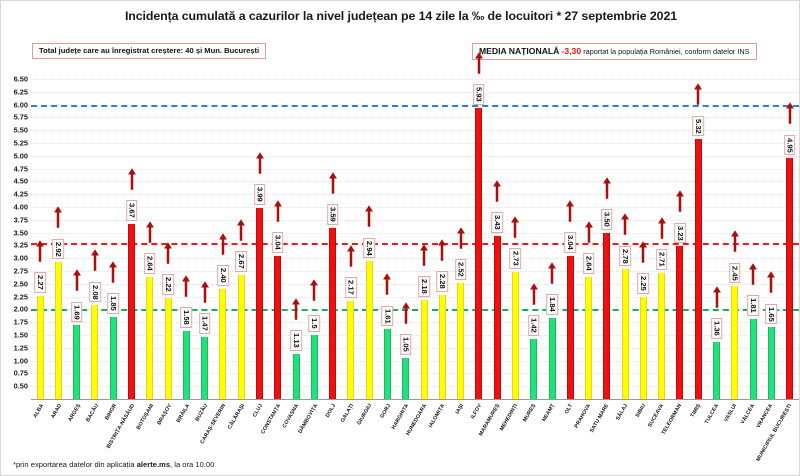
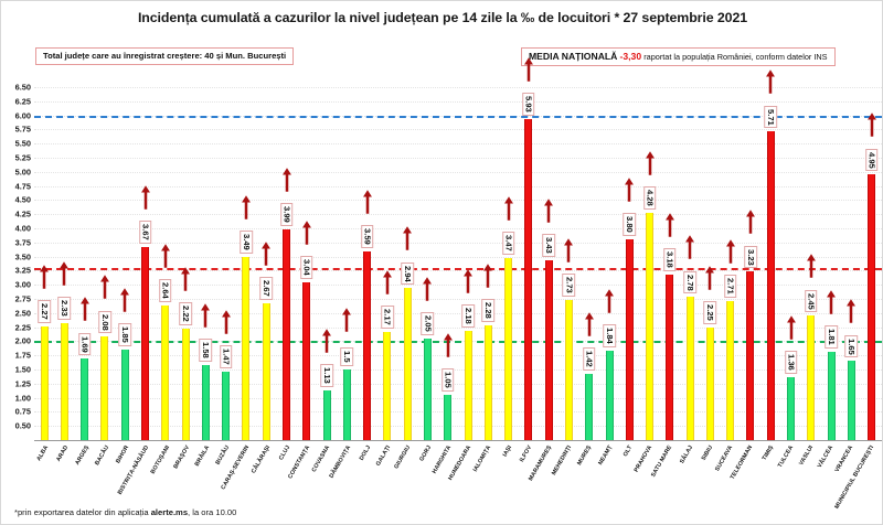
ARAD: 2.92 -> 2.33
CARAȘ-SEVERIN: 2.40 -> 3.49
GORJ: 1.61 -> 2.05
IAȘI: 2.52 -> 3.47
OLT: 3.04 -> 3.80
PRAHOVA: 2.64 -> 4.28
SATU MARE: 3.50 -> 3.18
TIMIȘ: 5.32 -> 5.71
